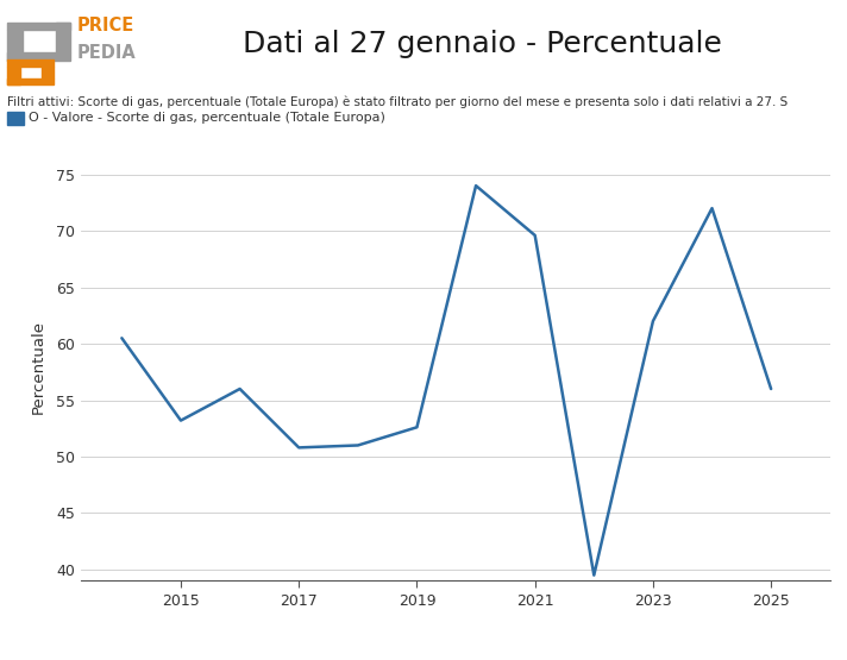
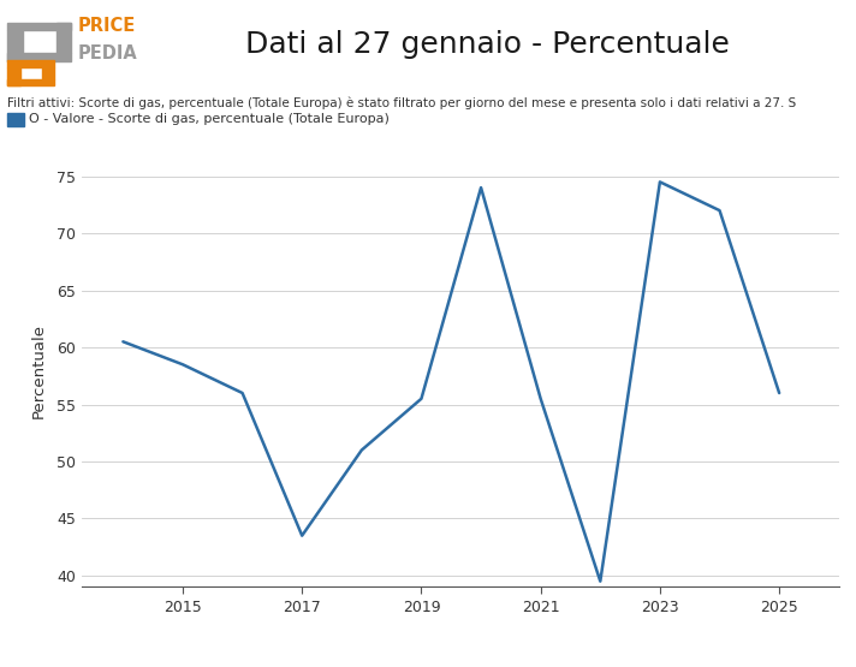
2015: 53.2 -> 58.5
2017: 50.8 -> 43.5
2019: 52.6 -> 55.5
2021: 69.6 -> 55.5
2023: 62.0 -> 74.5
